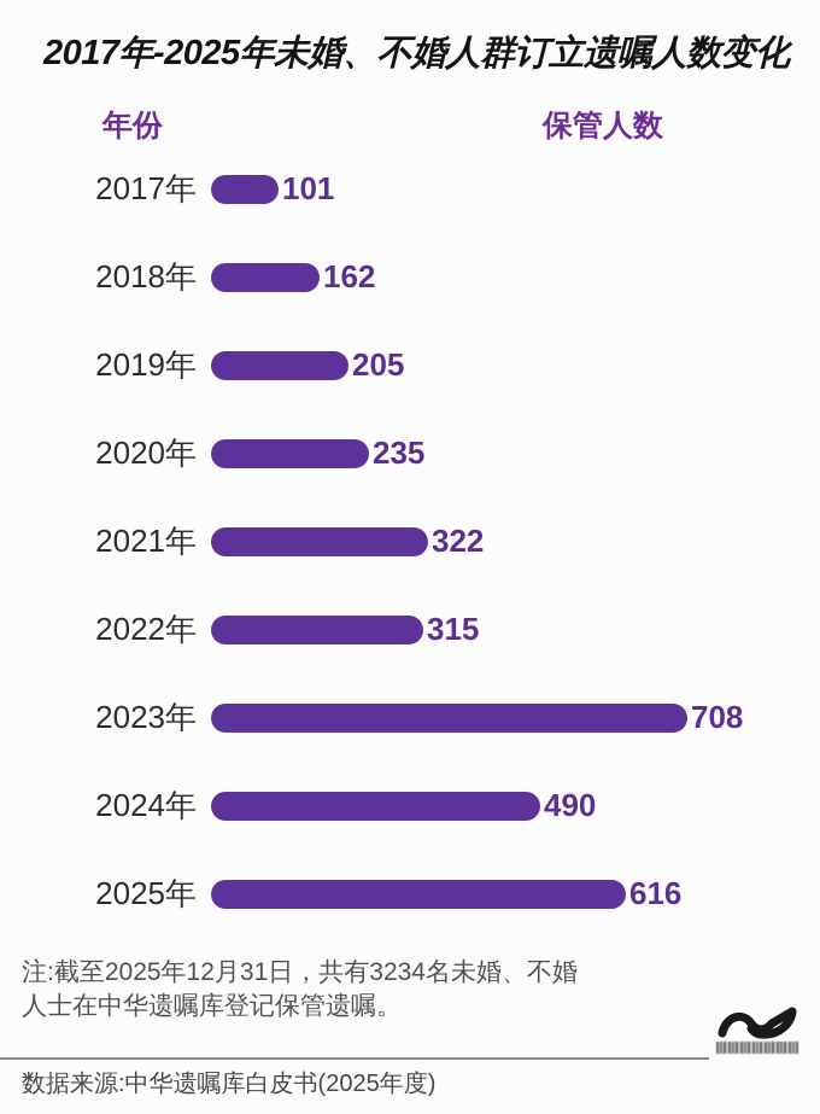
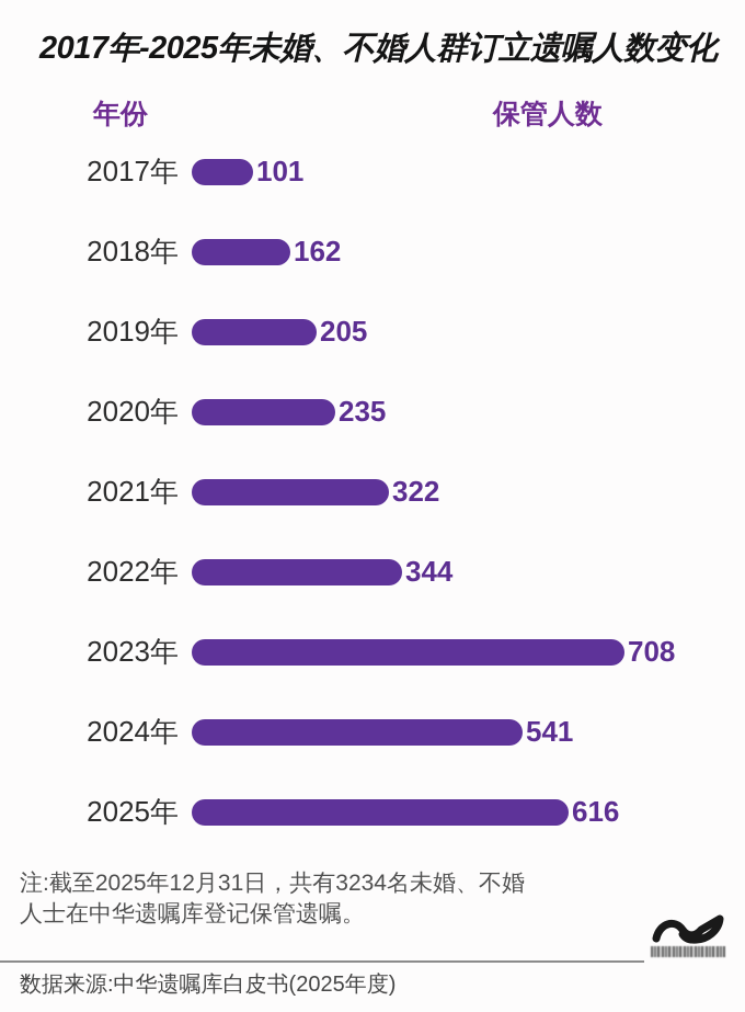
2022年: 315 -> 344
2024年: 490 -> 541
